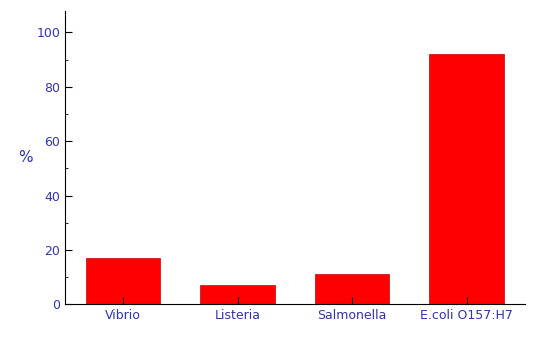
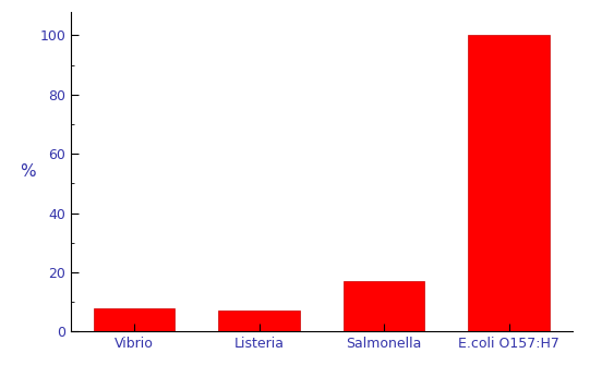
Vibrio: 17 -> 8
Salmonella: 11 -> 17
E.coli O157:H7: 92 -> 100
